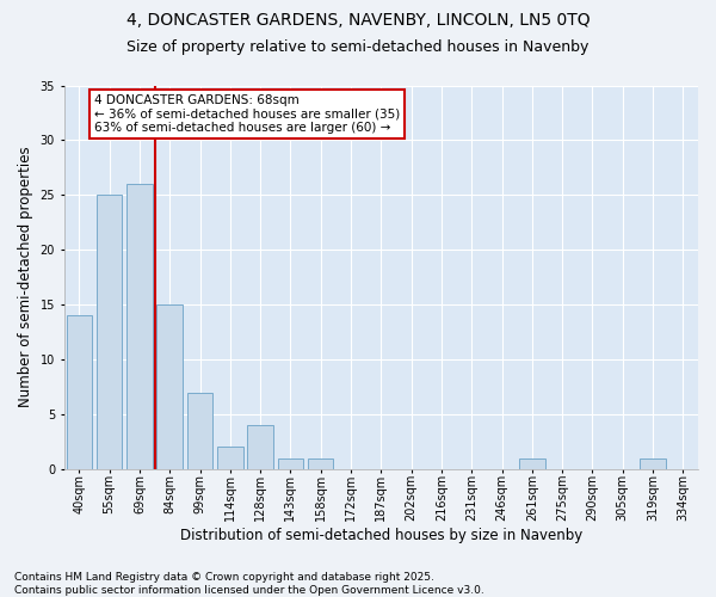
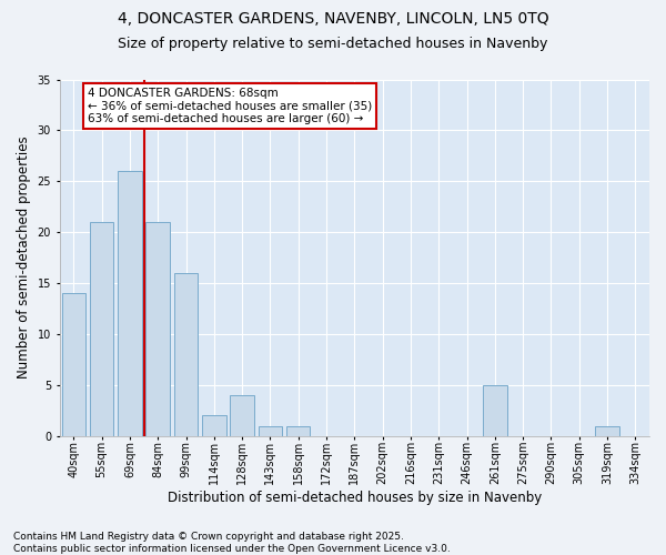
55sqm: 25 -> 21
84sqm: 15 -> 21
99sqm: 7 -> 16
261sqm: 1 -> 5
